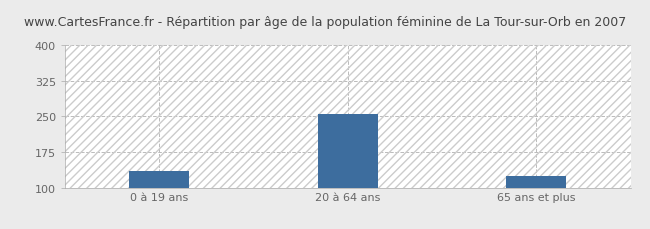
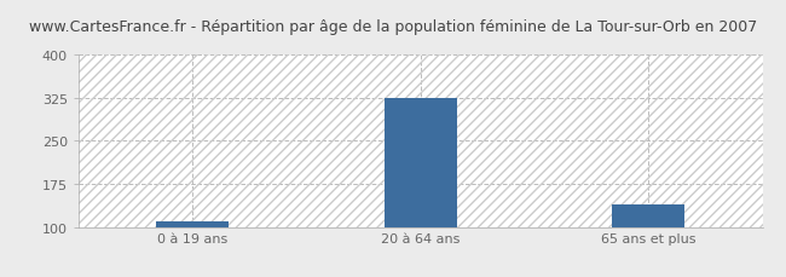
0 à 19 ans: 135 -> 110
20 à 64 ans: 255 -> 325
65 ans et plus: 125 -> 140
